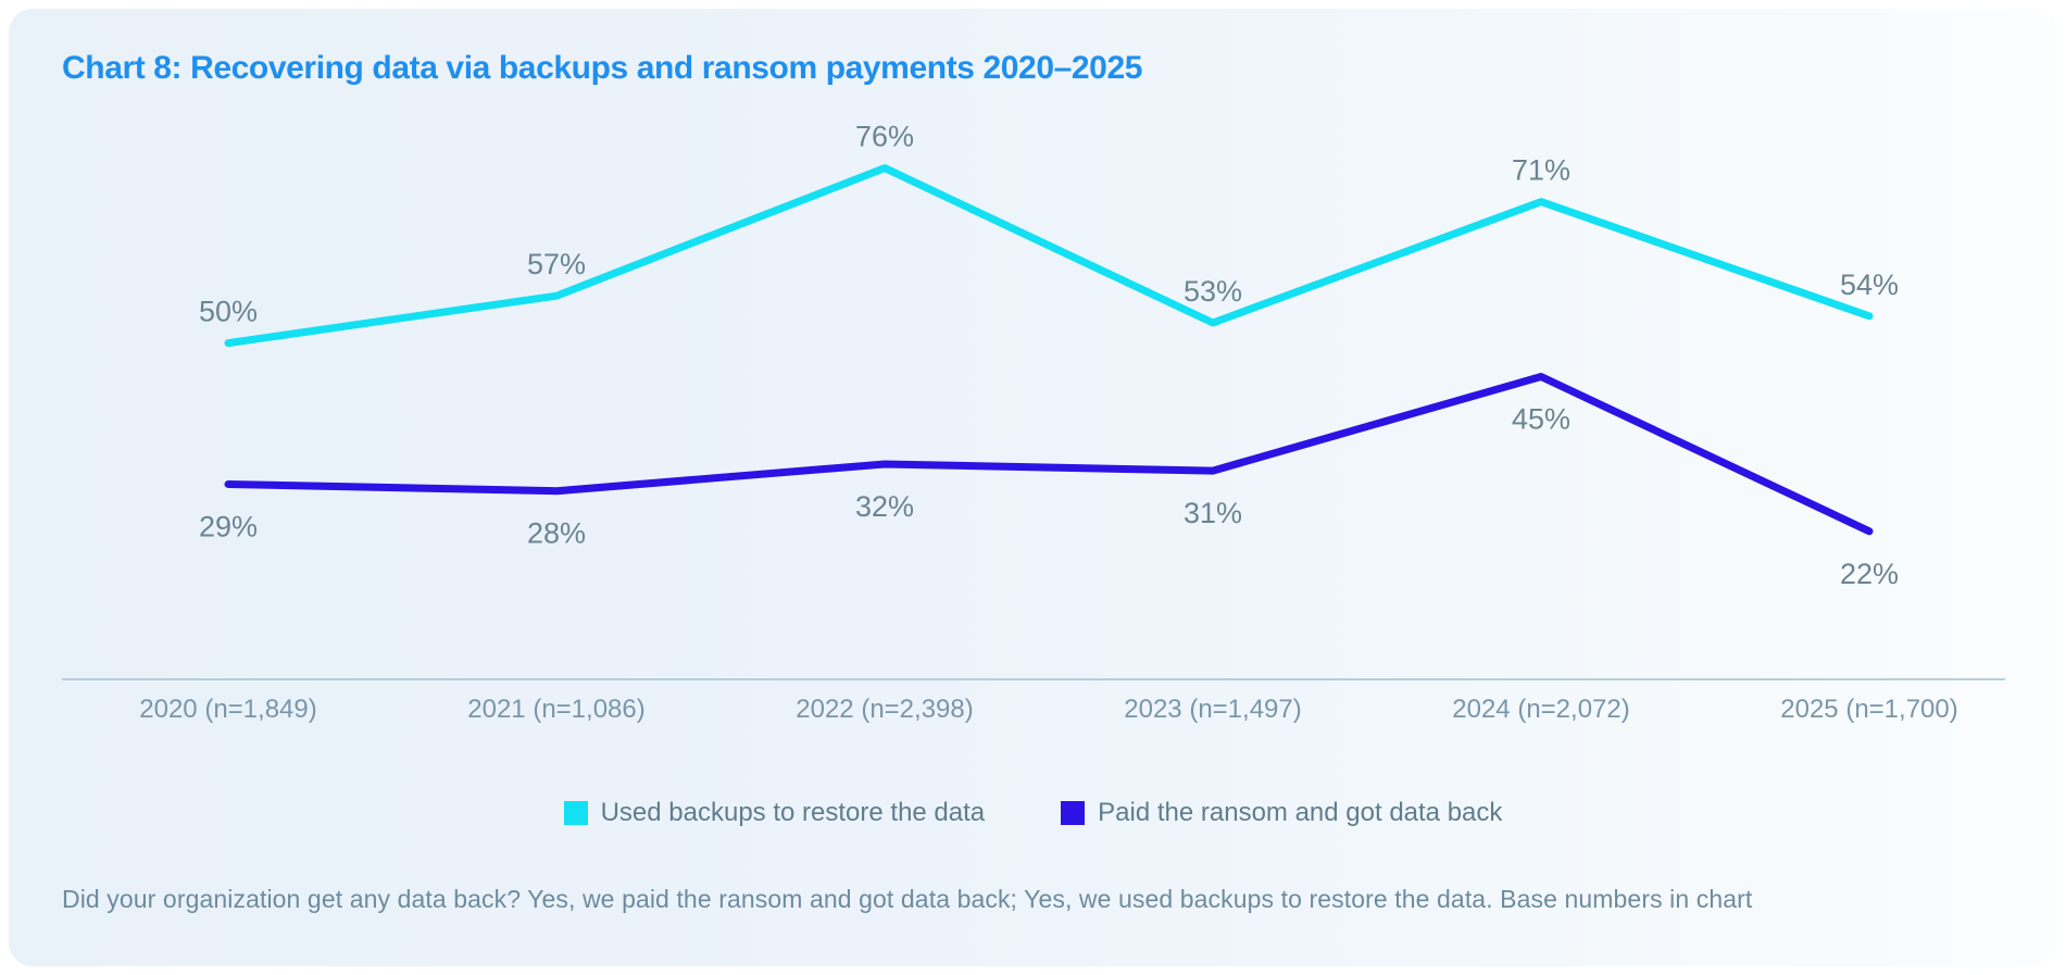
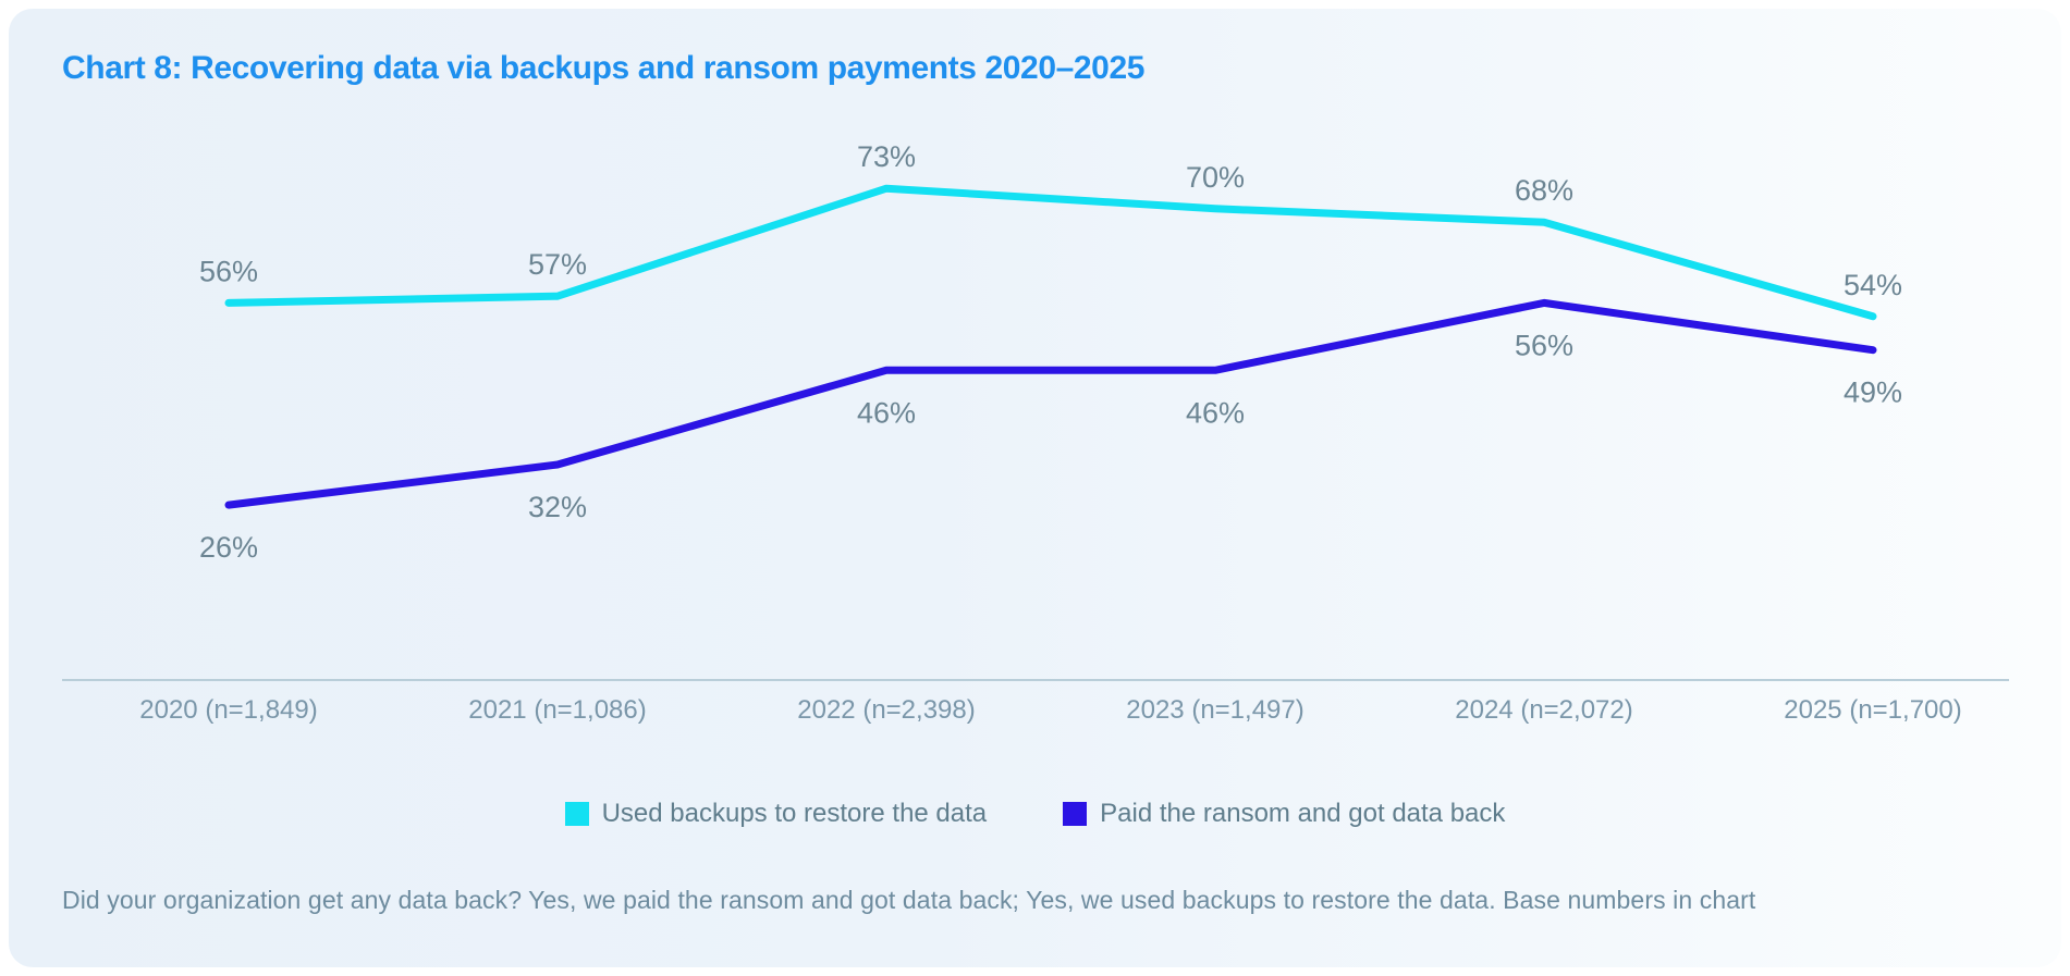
Used backups to restore the data/2020 (n=1,849): 50% -> 56%
Paid the ransom and got data back/2020 (n=1,849): 29% -> 26%
Paid the ransom and got data back/2021 (n=1,086): 28% -> 32%
Used backups to restore the data/2022 (n=2,398): 76% -> 73%
Paid the ransom and got data back/2022 (n=2,398): 32% -> 46%
Used backups to restore the data/2023 (n=1,497): 53% -> 70%
Paid the ransom and got data back/2023 (n=1,497): 31% -> 46%
Used backups to restore the data/2024 (n=2,072): 71% -> 68%
Paid the ransom and got data back/2024 (n=2,072): 45% -> 56%
Paid the ransom and got data back/2025 (n=1,700): 22% -> 49%
